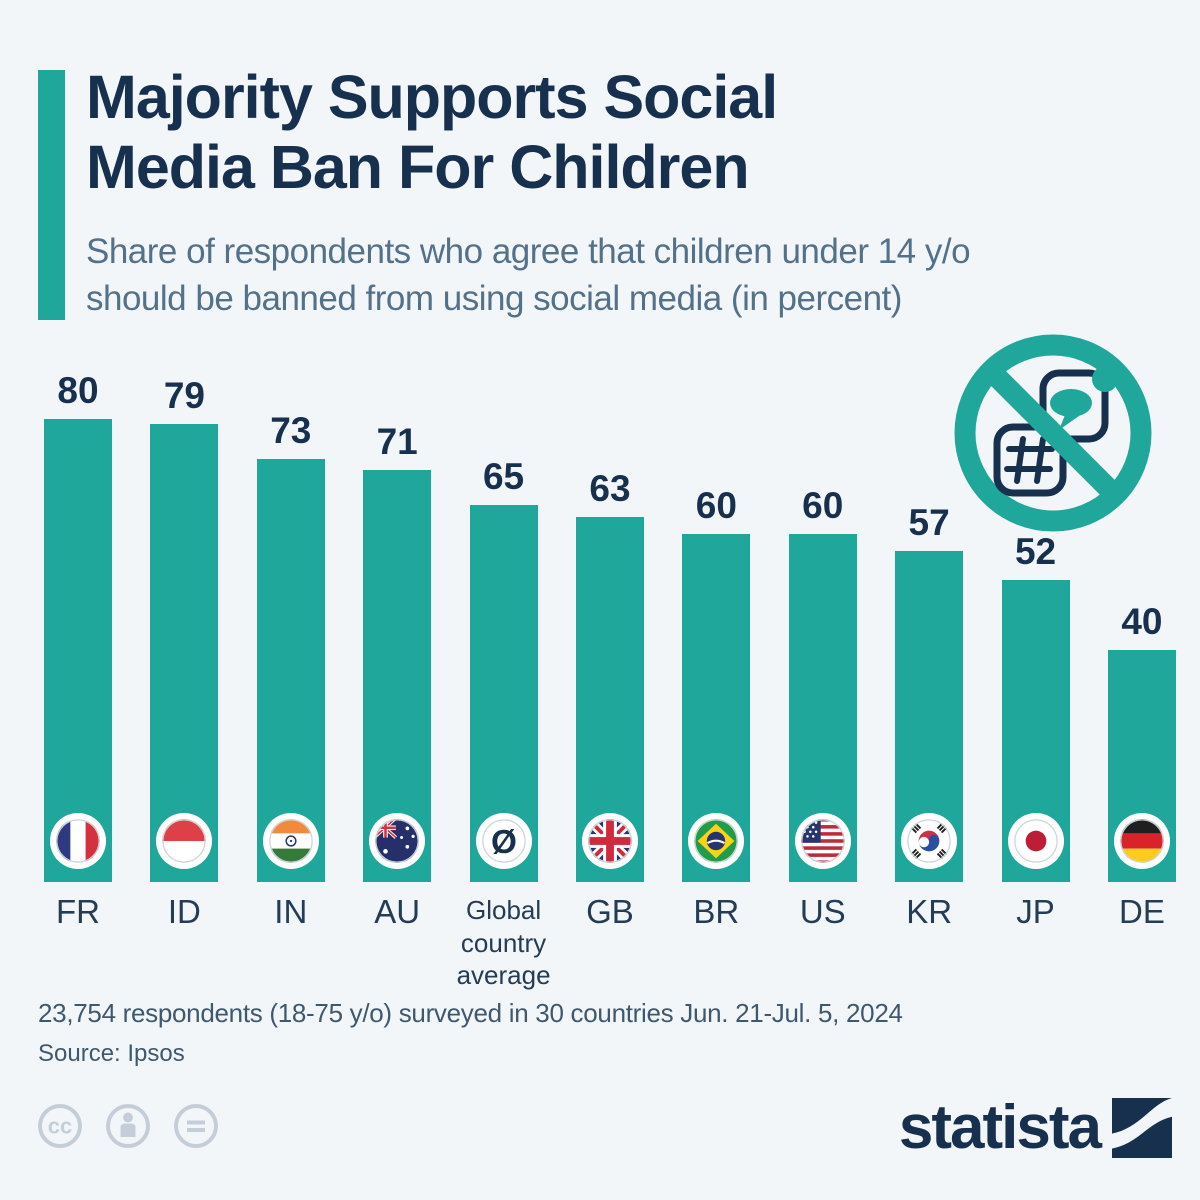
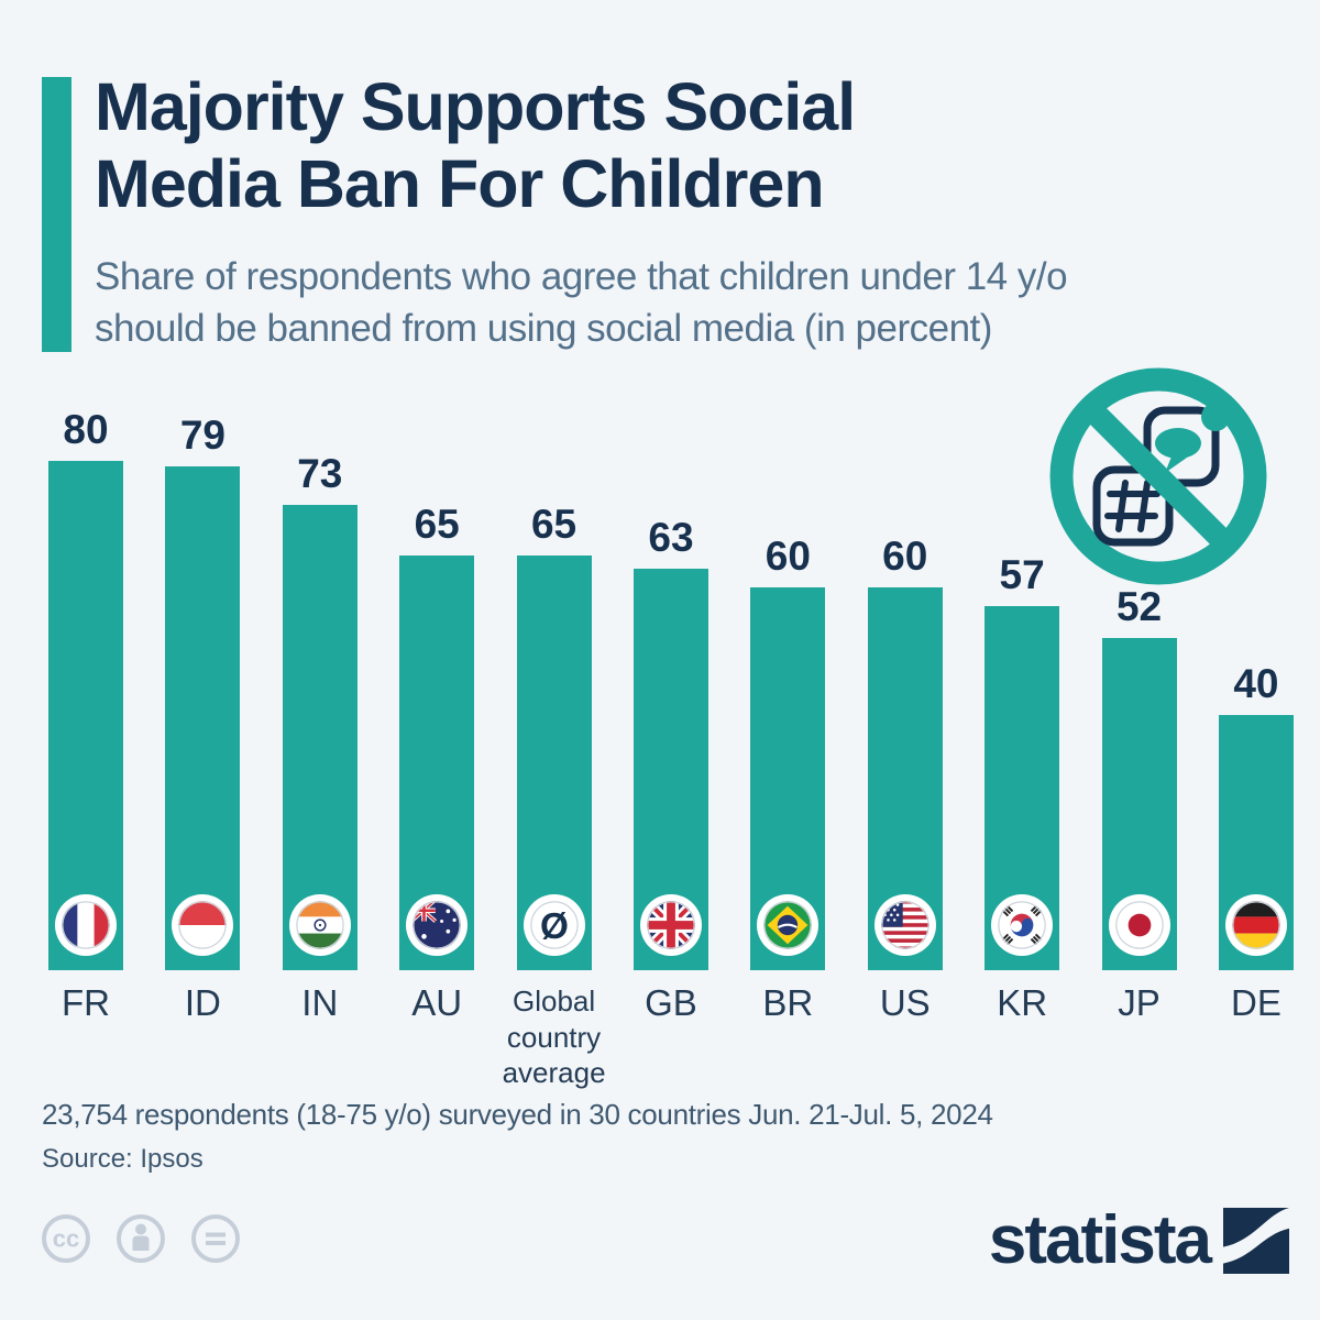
AU: 71 -> 65
